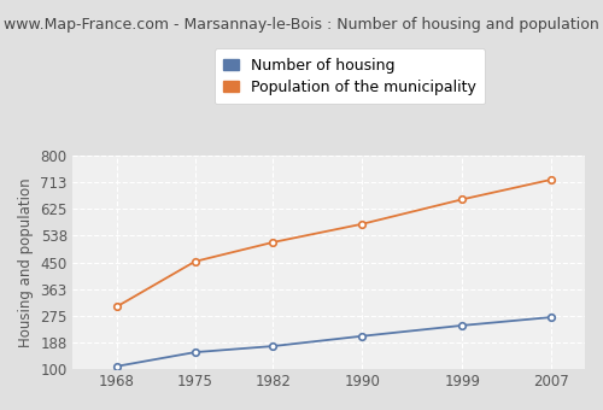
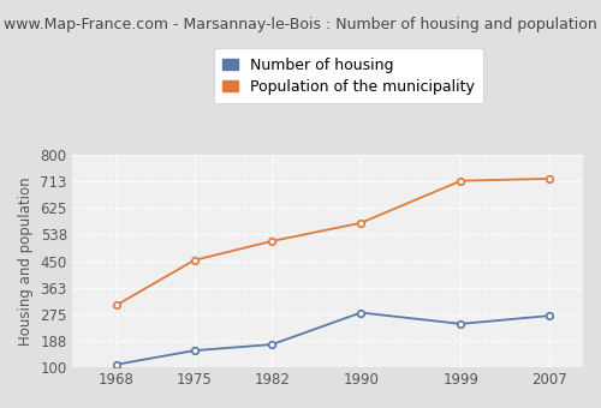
Number of housing/1990: 208 -> 280
Population of the municipality/1999: 657 -> 715
